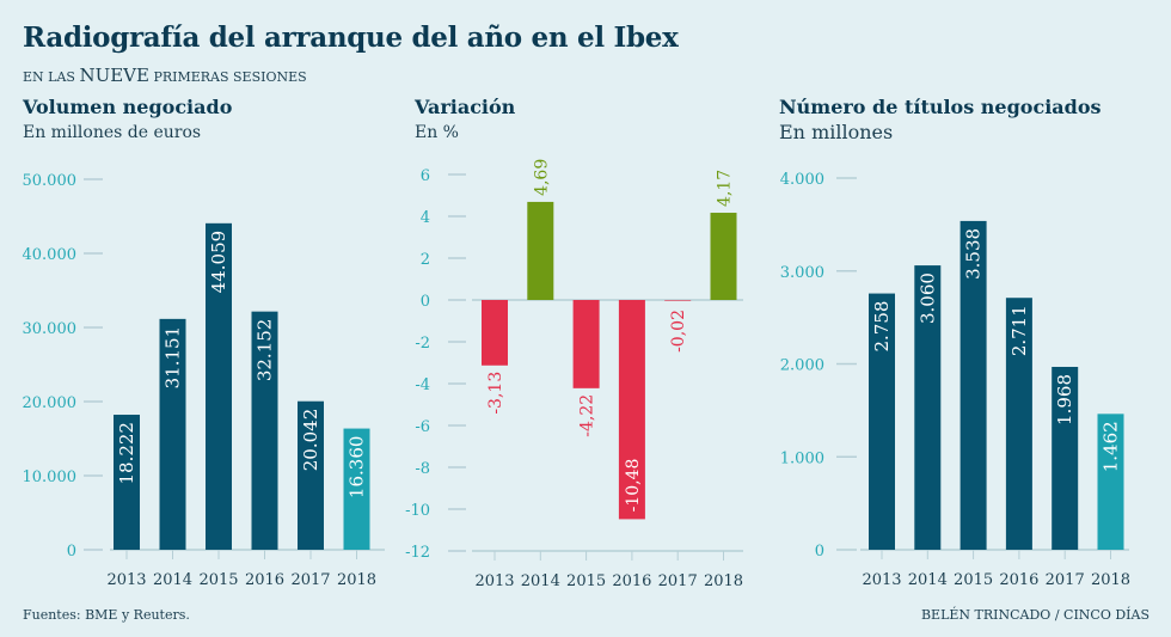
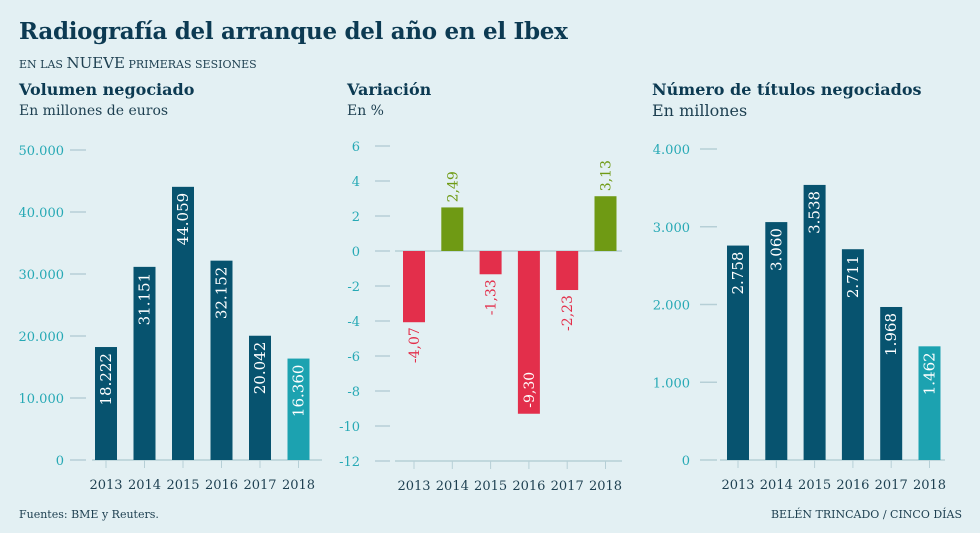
Variación/2013: -3,13 -> -4,07
Variación/2014: 4,69 -> 2,49
Variación/2015: -4,22 -> -1,33
Variación/2016: -10,48 -> -9,30
Variación/2017: -0,02 -> -2,23
Variación/2018: 4,17 -> 3,13
